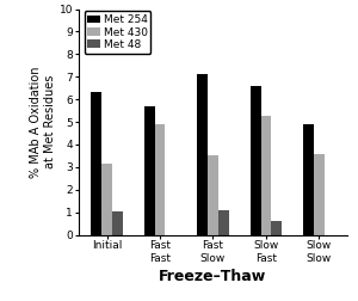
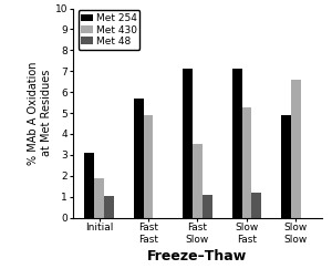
Met 254/Initial: 6.3 -> 3.1
Met 430/Initial: 3.1 -> 1.9
Met 254/Slow Fast: 6.6 -> 7.1
Met 48/Slow Fast: 0.6 -> 1.2
Met 430/Slow Slow: 3.5 -> 6.6
